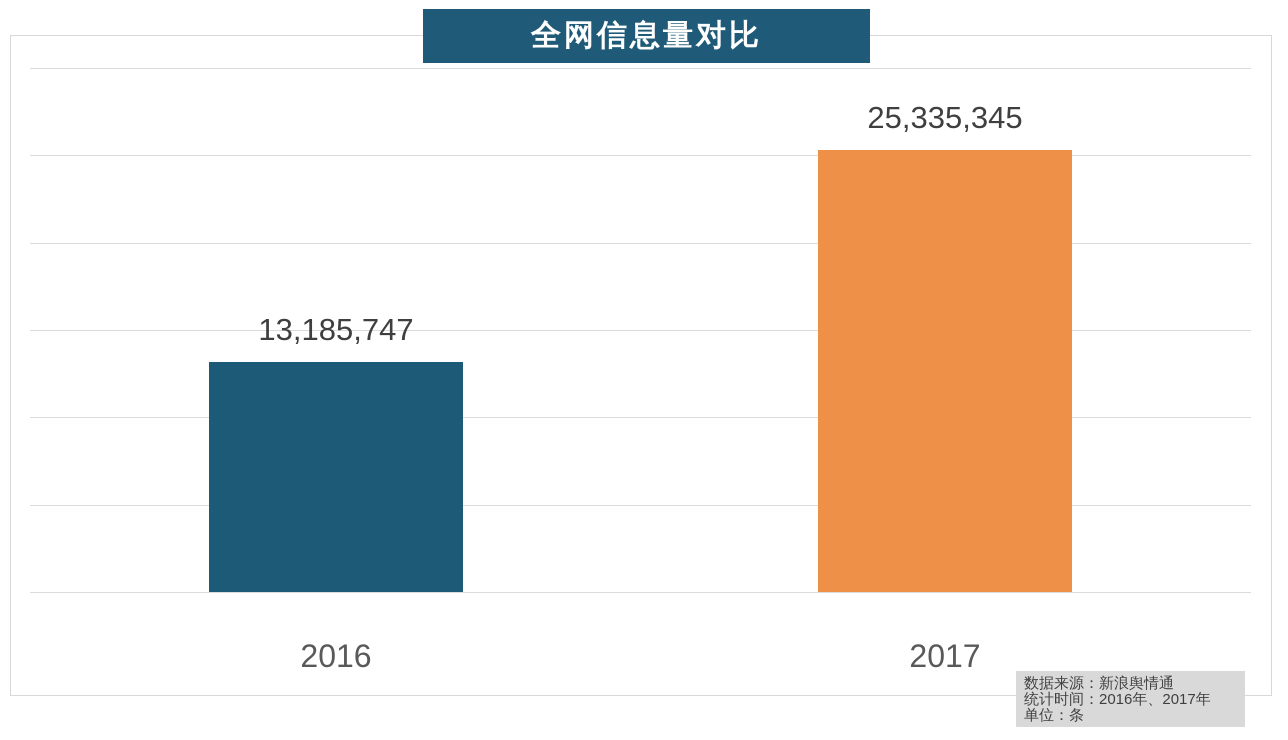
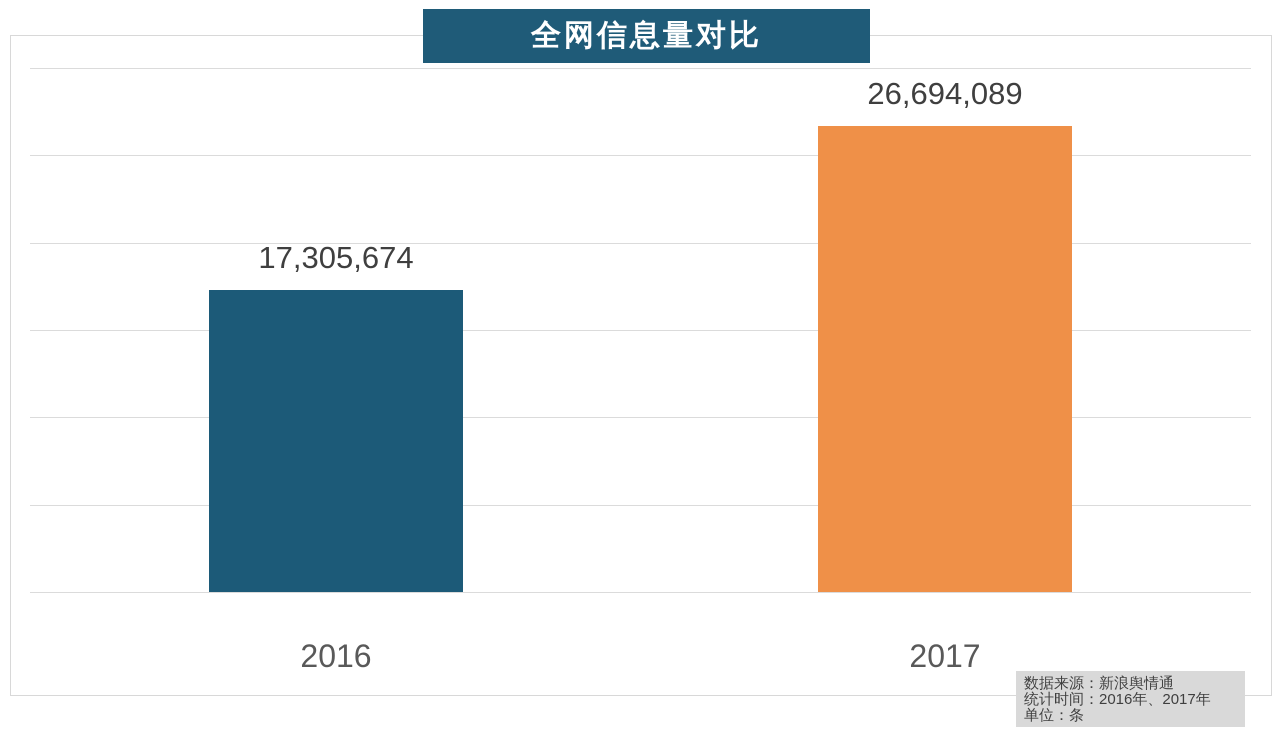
2016: 13,185,747 -> 17,305,674
2017: 25,335,345 -> 26,694,089
